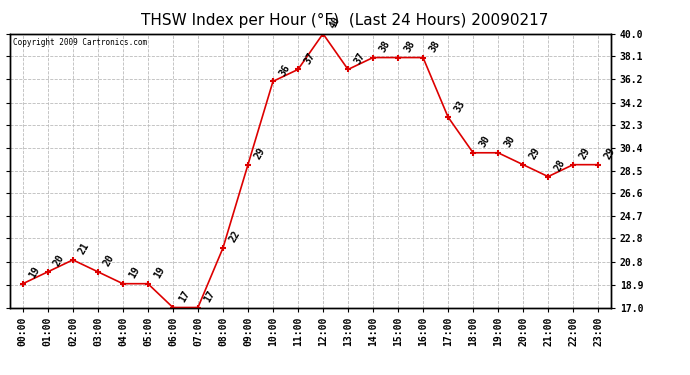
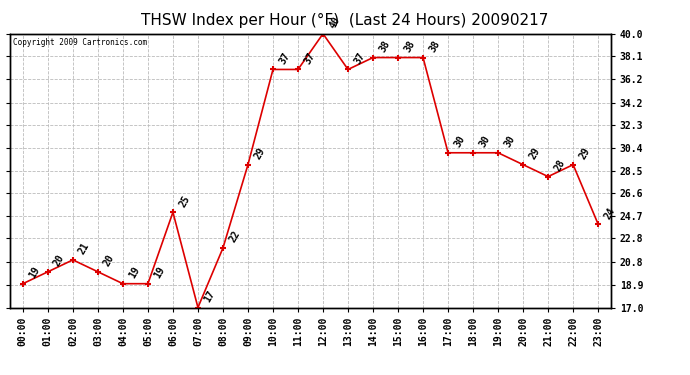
06:00: 17 -> 25
10:00: 36 -> 37
17:00: 33 -> 30
23:00: 29 -> 24
